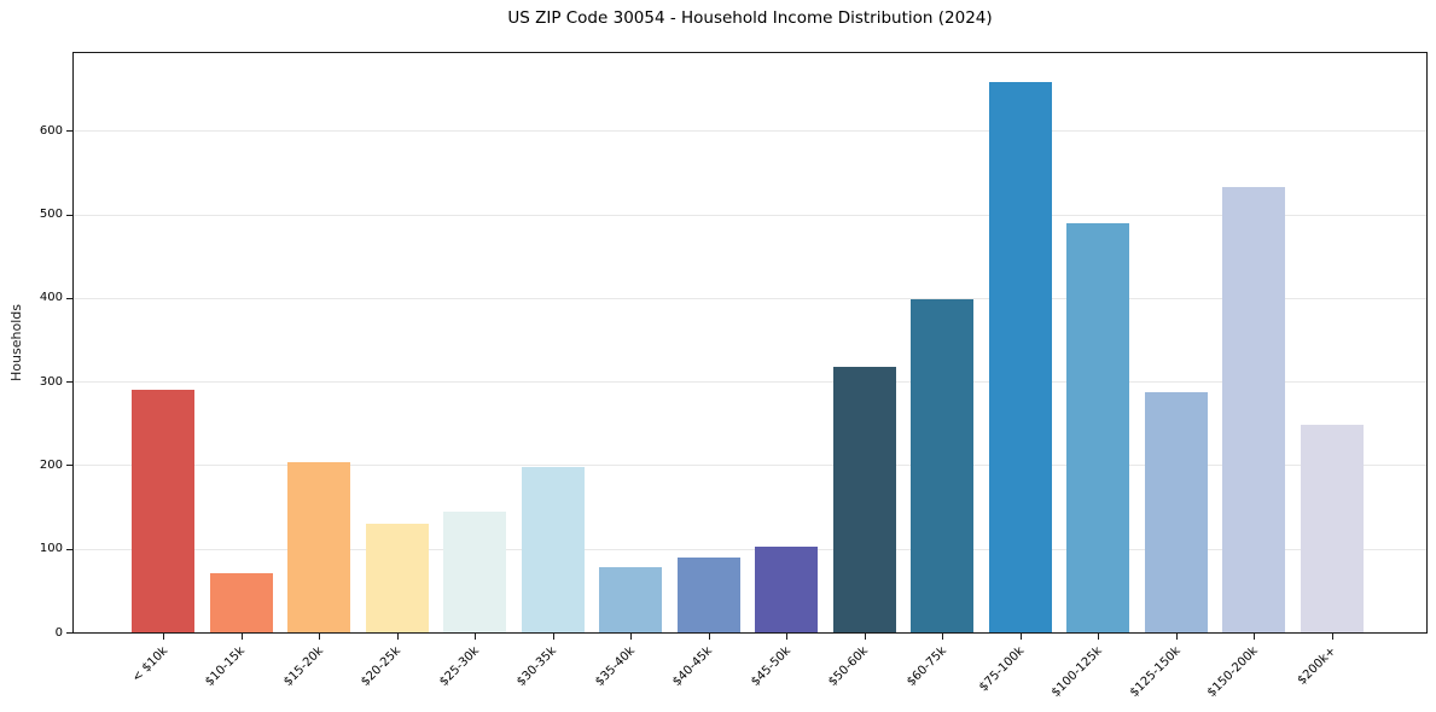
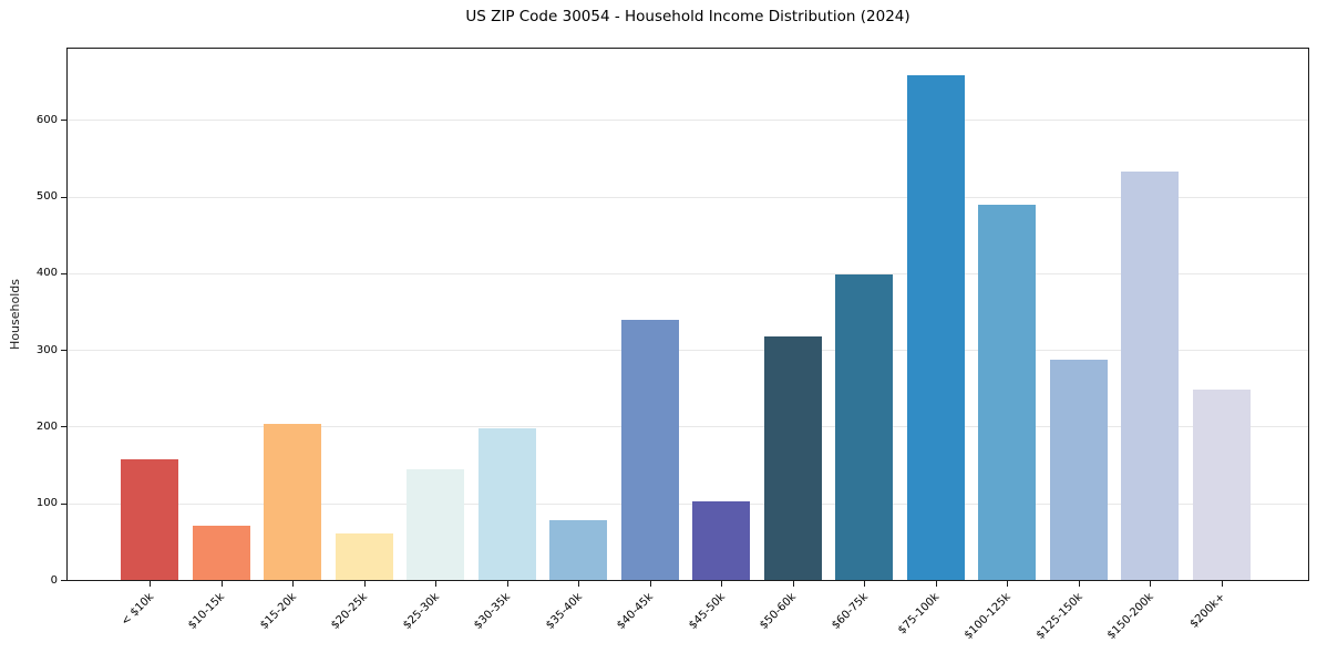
< $10k: 290 -> 160
$20-25k: 130 -> 60
$40-45k: 90 -> 340
